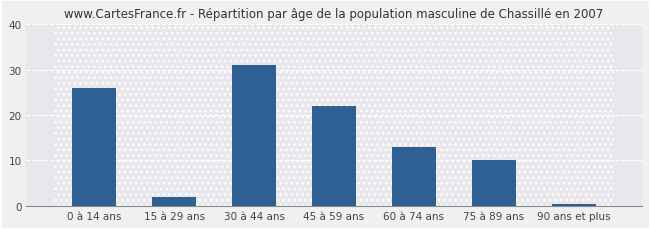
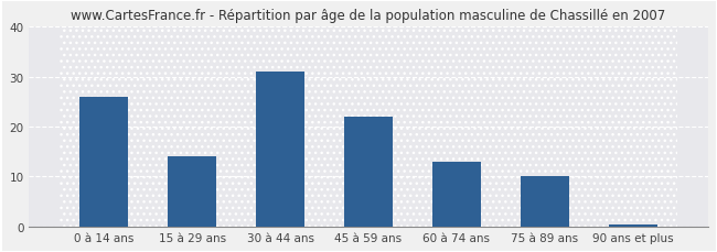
15 à 29 ans: 2.0 -> 14.0
